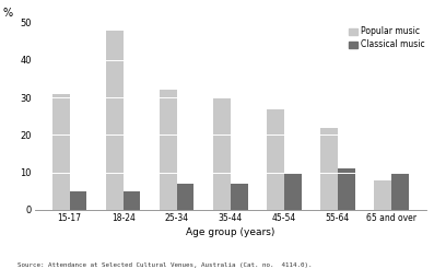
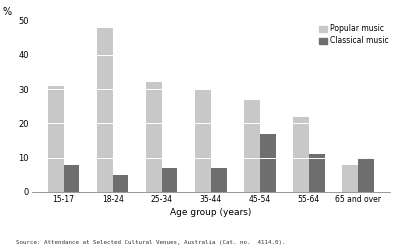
Classical music/15-17: 5 -> 8
Classical music/45-54: 10 -> 17
